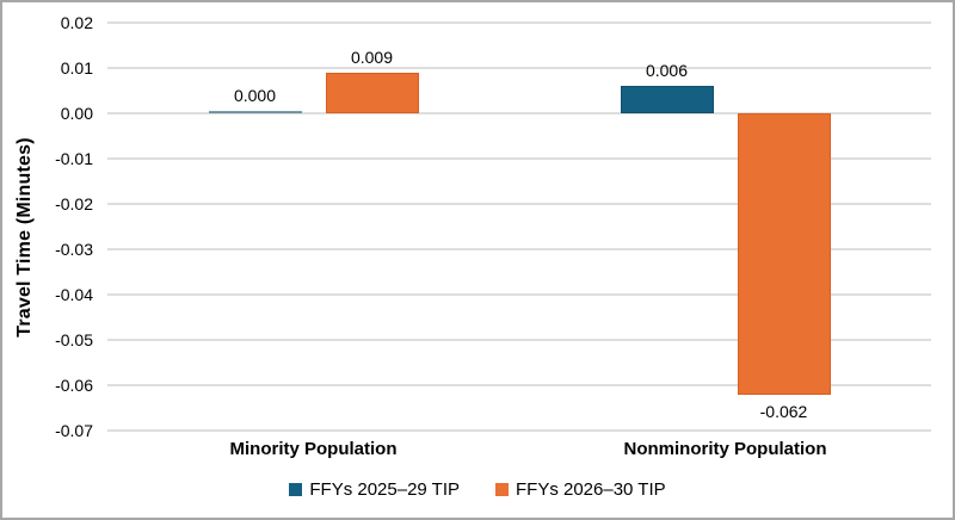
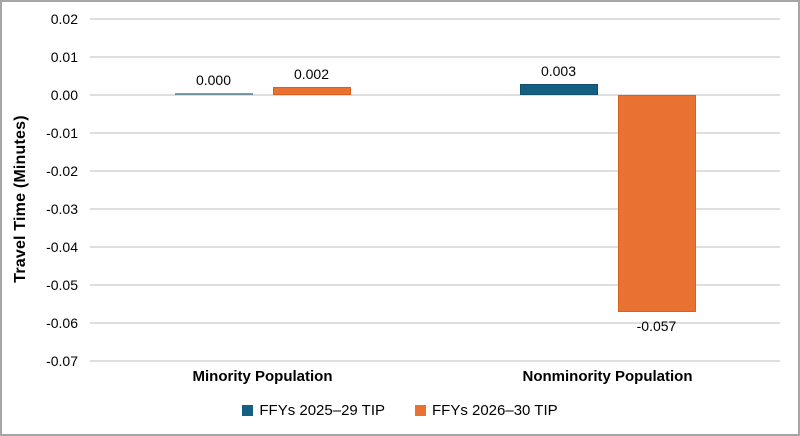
FFYs 2026–30 TIP/Minority Population: 0.009 -> 0.002
FFYs 2025–29 TIP/Nonminority Population: 0.006 -> 0.003
FFYs 2026–30 TIP/Nonminority Population: -0.062 -> -0.057
